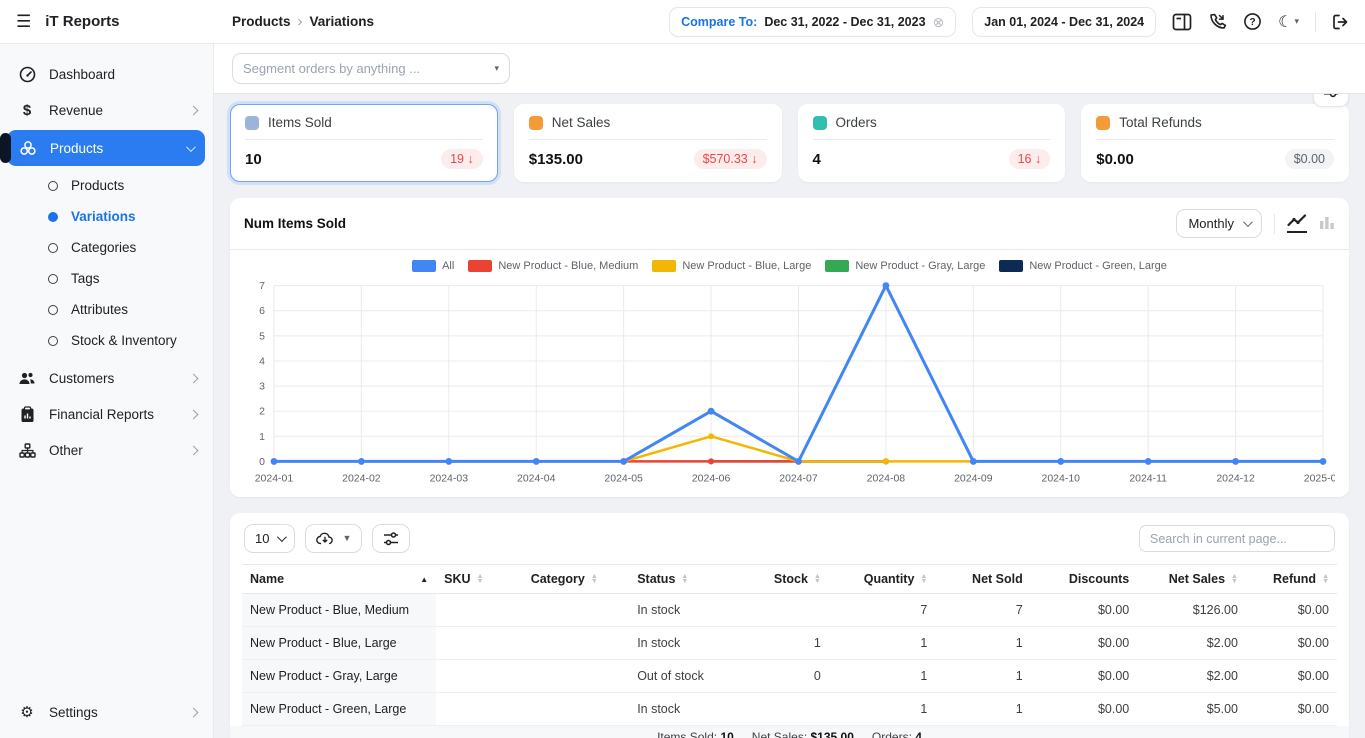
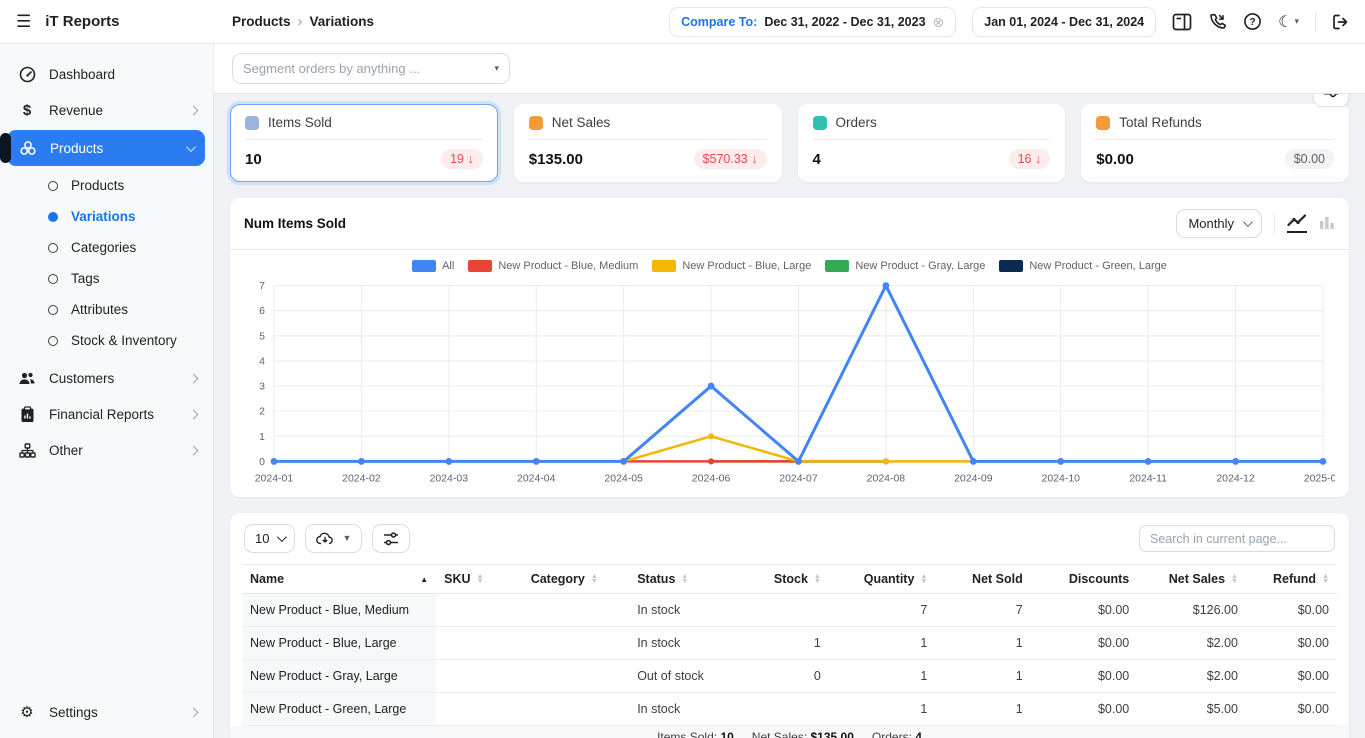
All/2024-06: 2 -> 3
